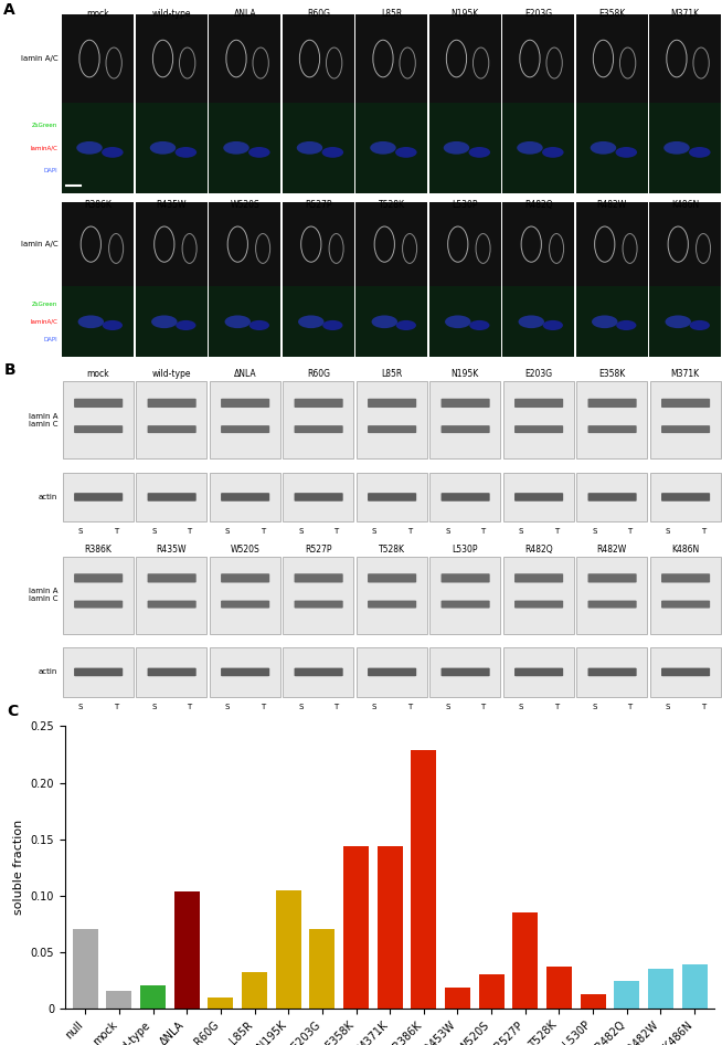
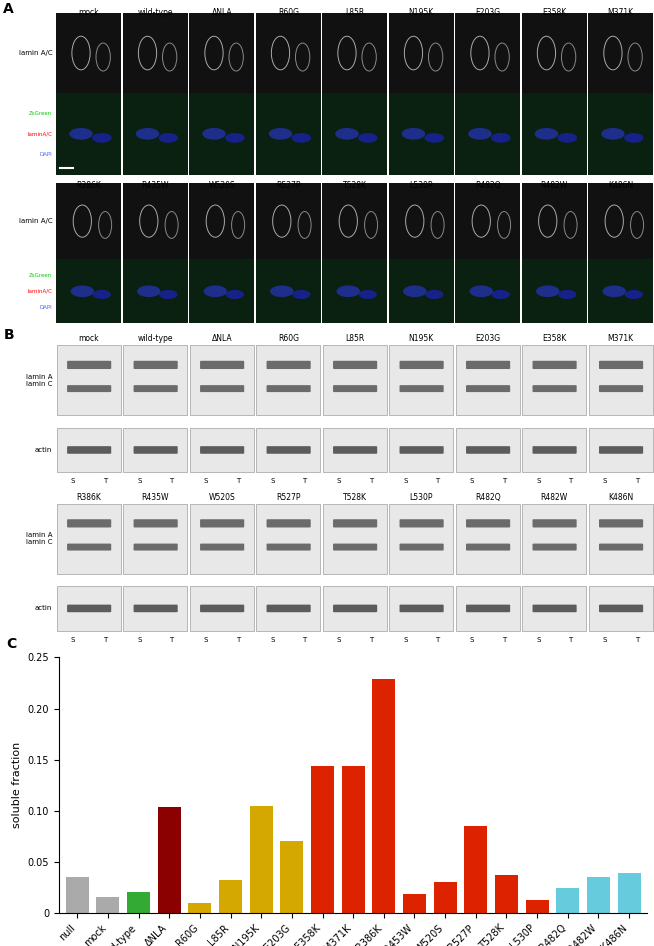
null: 0.070 -> 0.035
